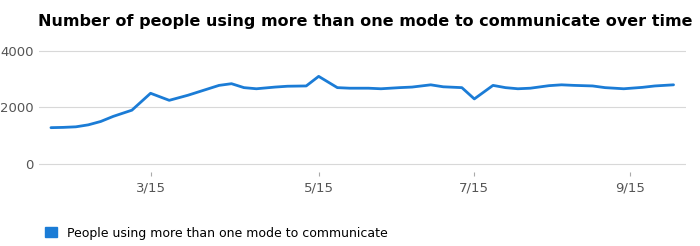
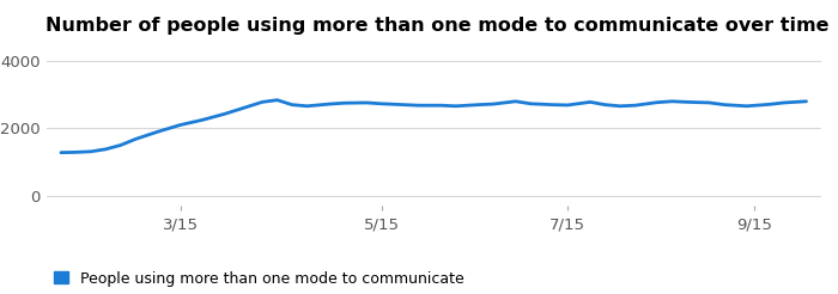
3/15: 2500 -> 2100
5/15: 3100 -> 2730
7/15: 2300 -> 2690
